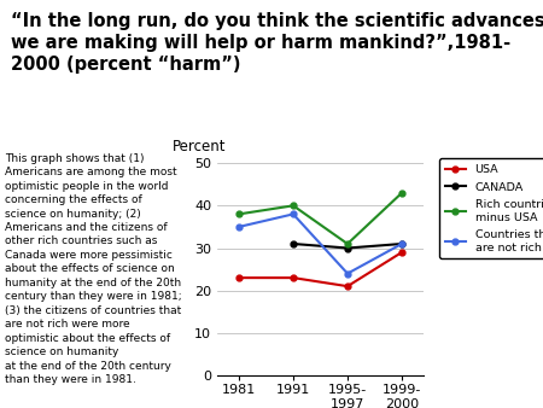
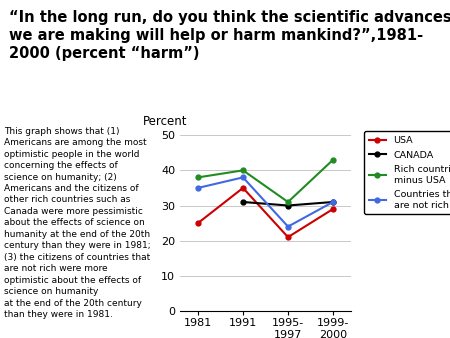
USA/1981: 23 -> 25
USA/1991: 23 -> 35
